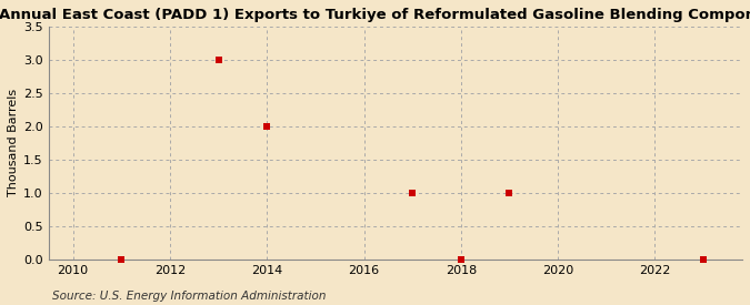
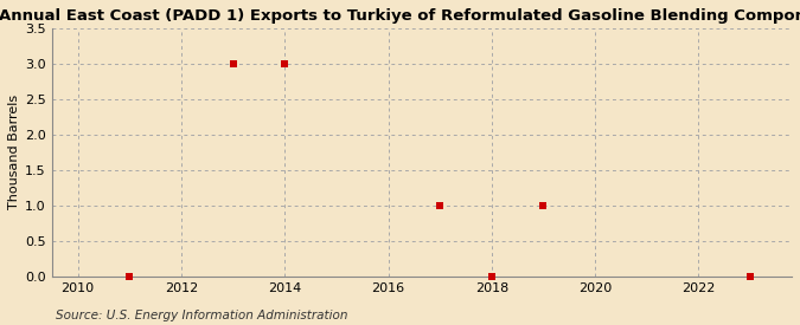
2014: 2 -> 3
